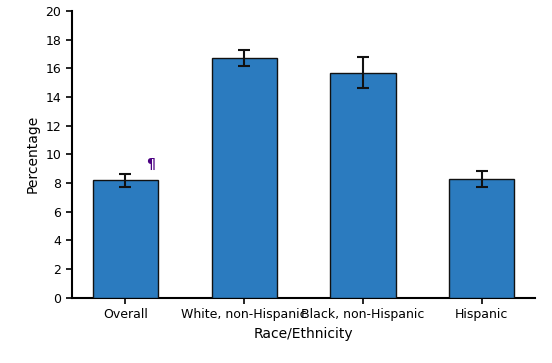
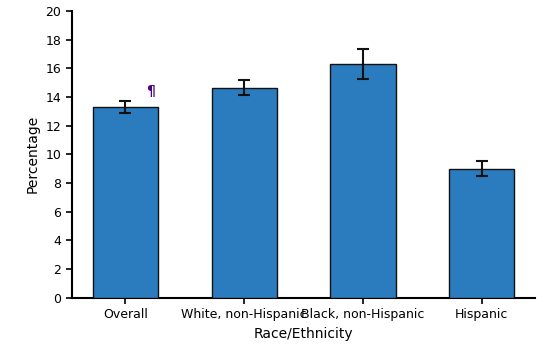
Overall: 8.2 -> 13.3
White, non-Hispanic: 16.7 -> 14.7
Black, non-Hispanic: 15.7 -> 16.3
Hispanic: 8.3 -> 9.0
